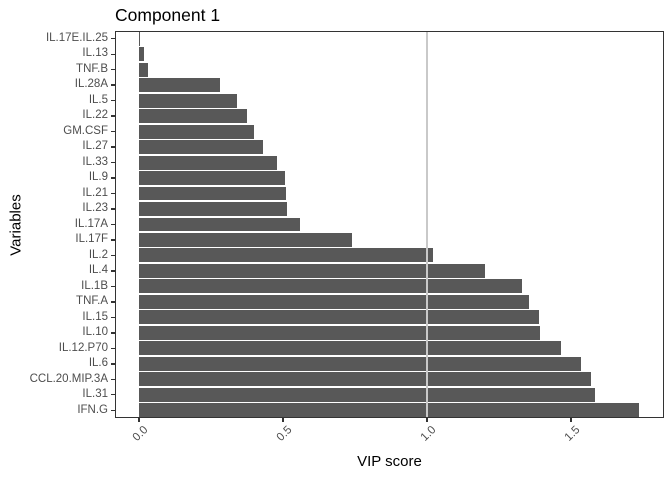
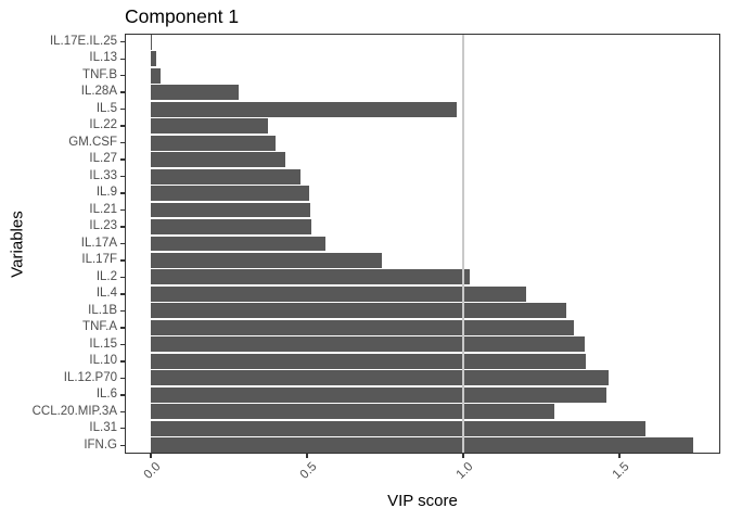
IL.5: 0.34 -> 0.98
IL.6: 1.53 -> 1.46
CCL.20.MIP.3A: 1.57 -> 1.29
